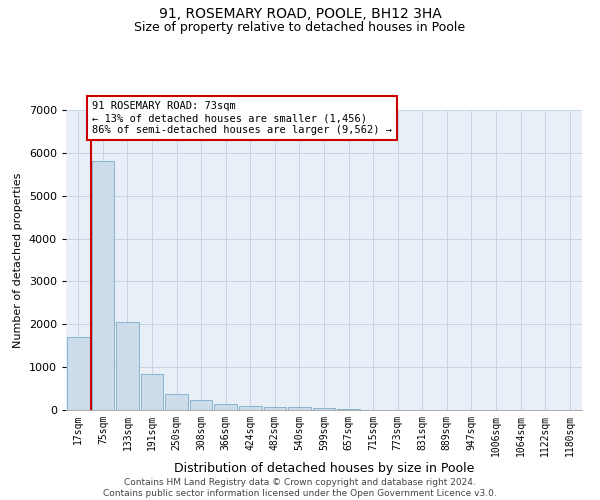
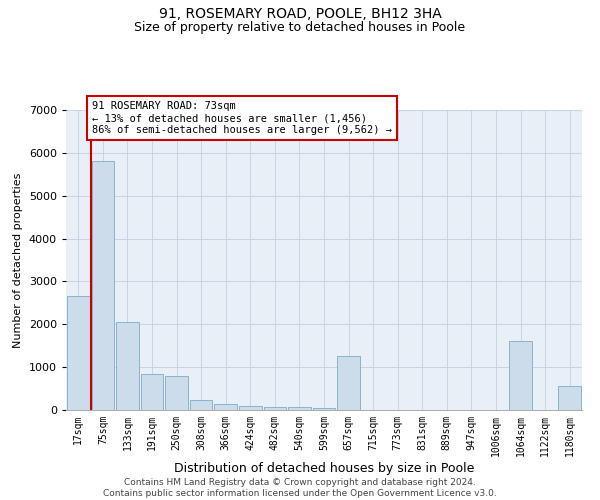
17sqm: 1700 -> 2650
250sqm: 380 -> 800
657sqm: 20 -> 1250
1064sqm: 0 -> 1600
1180sqm: 0 -> 550
